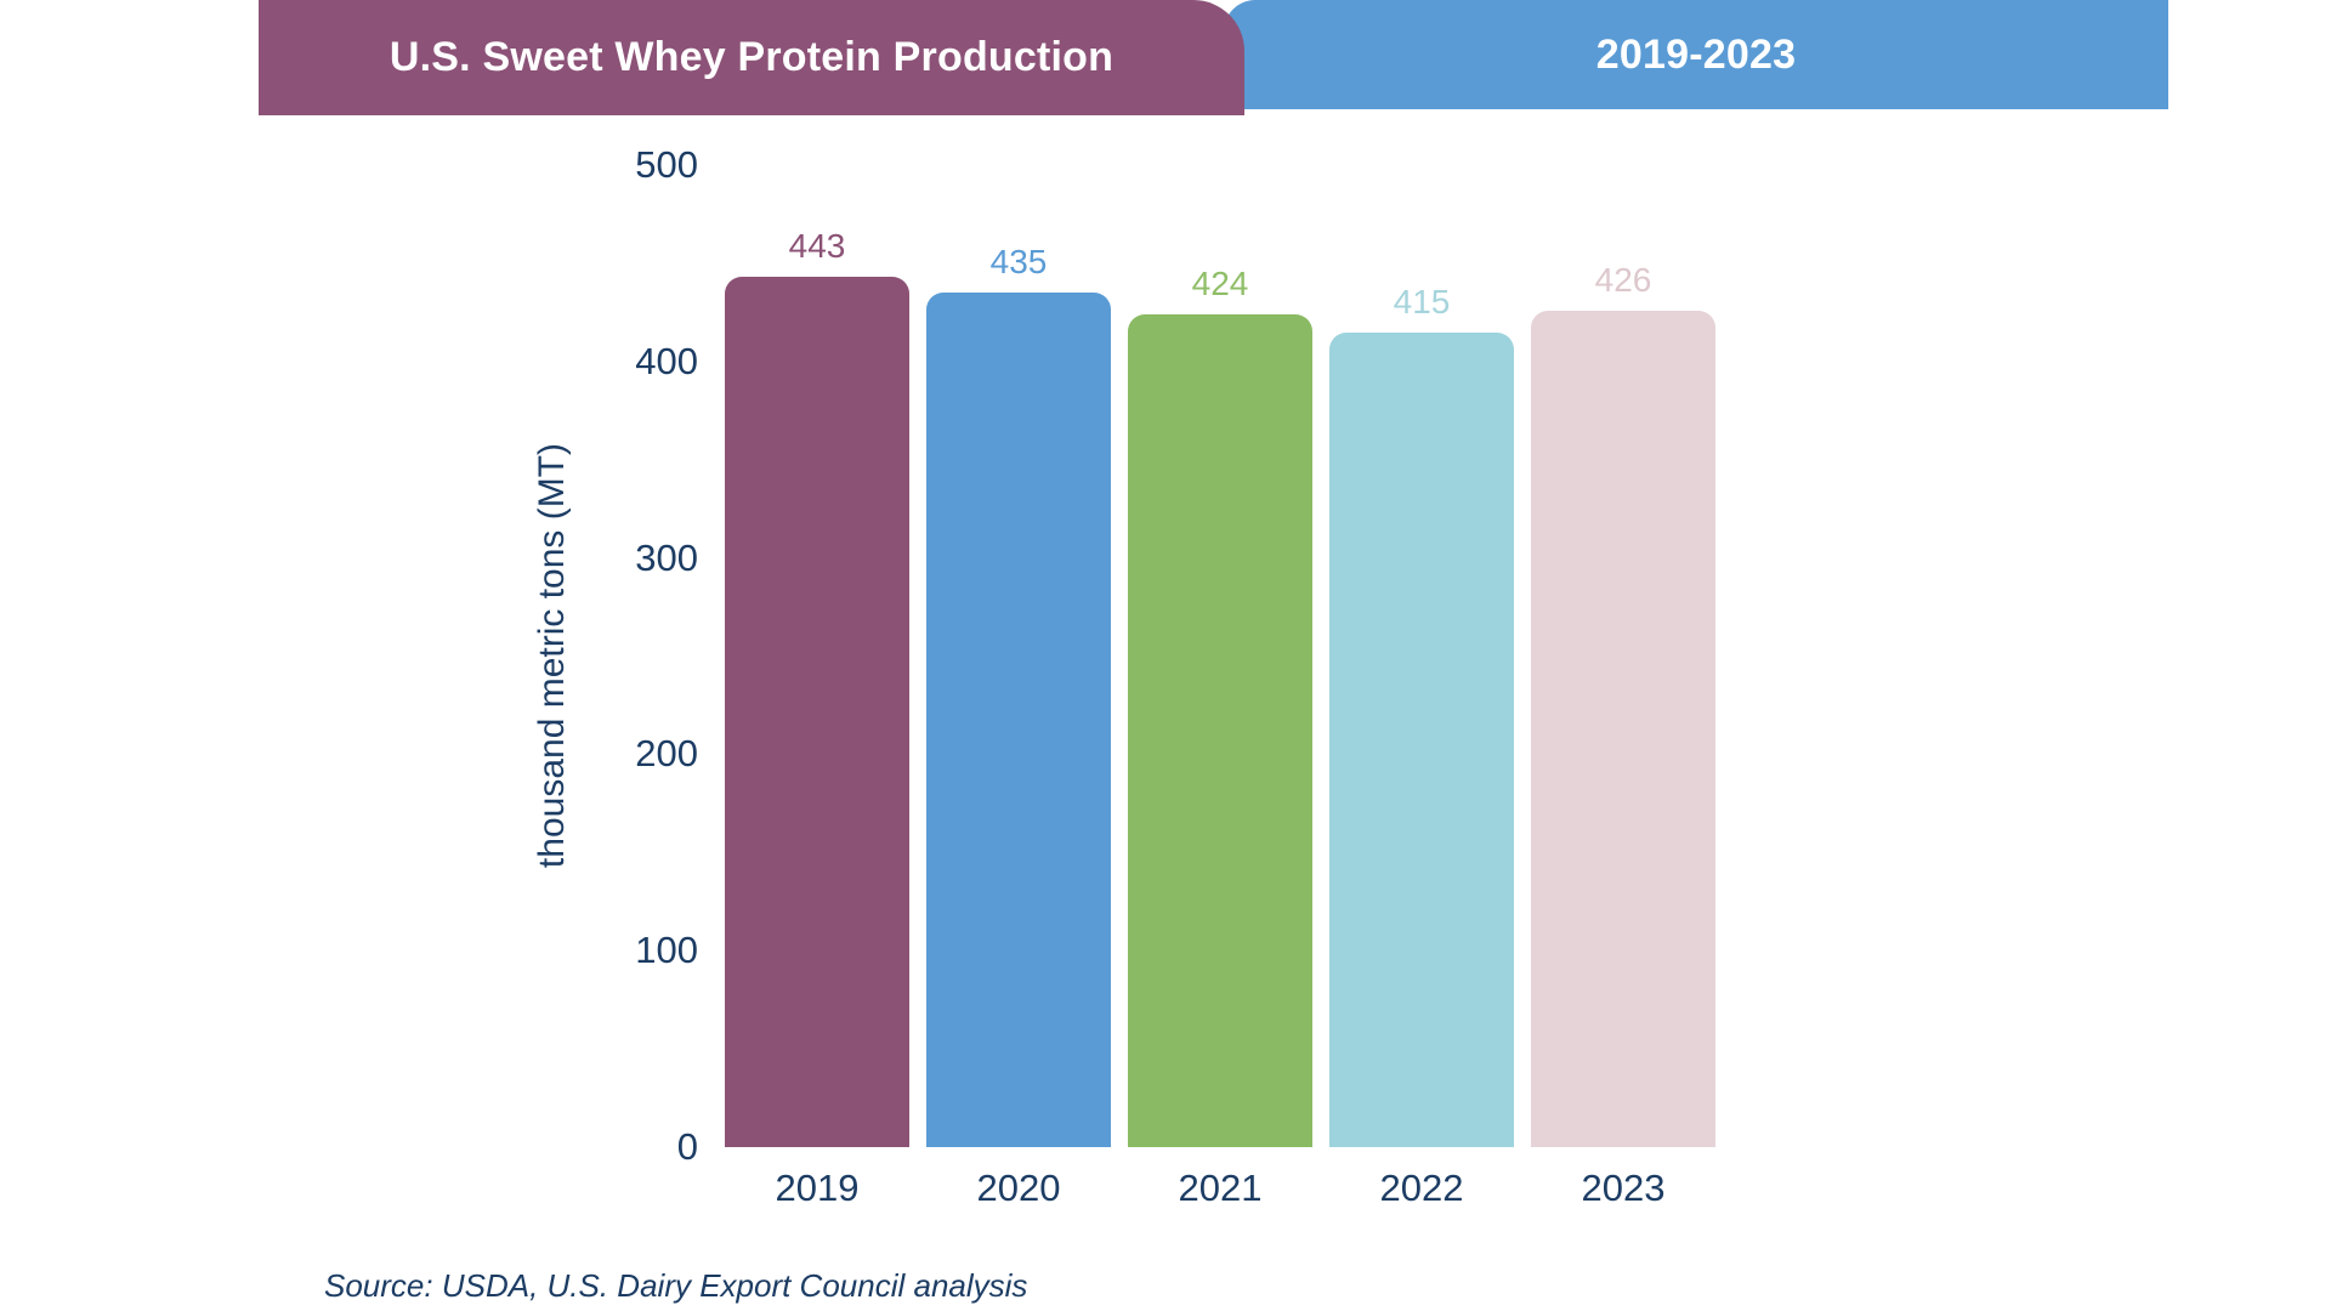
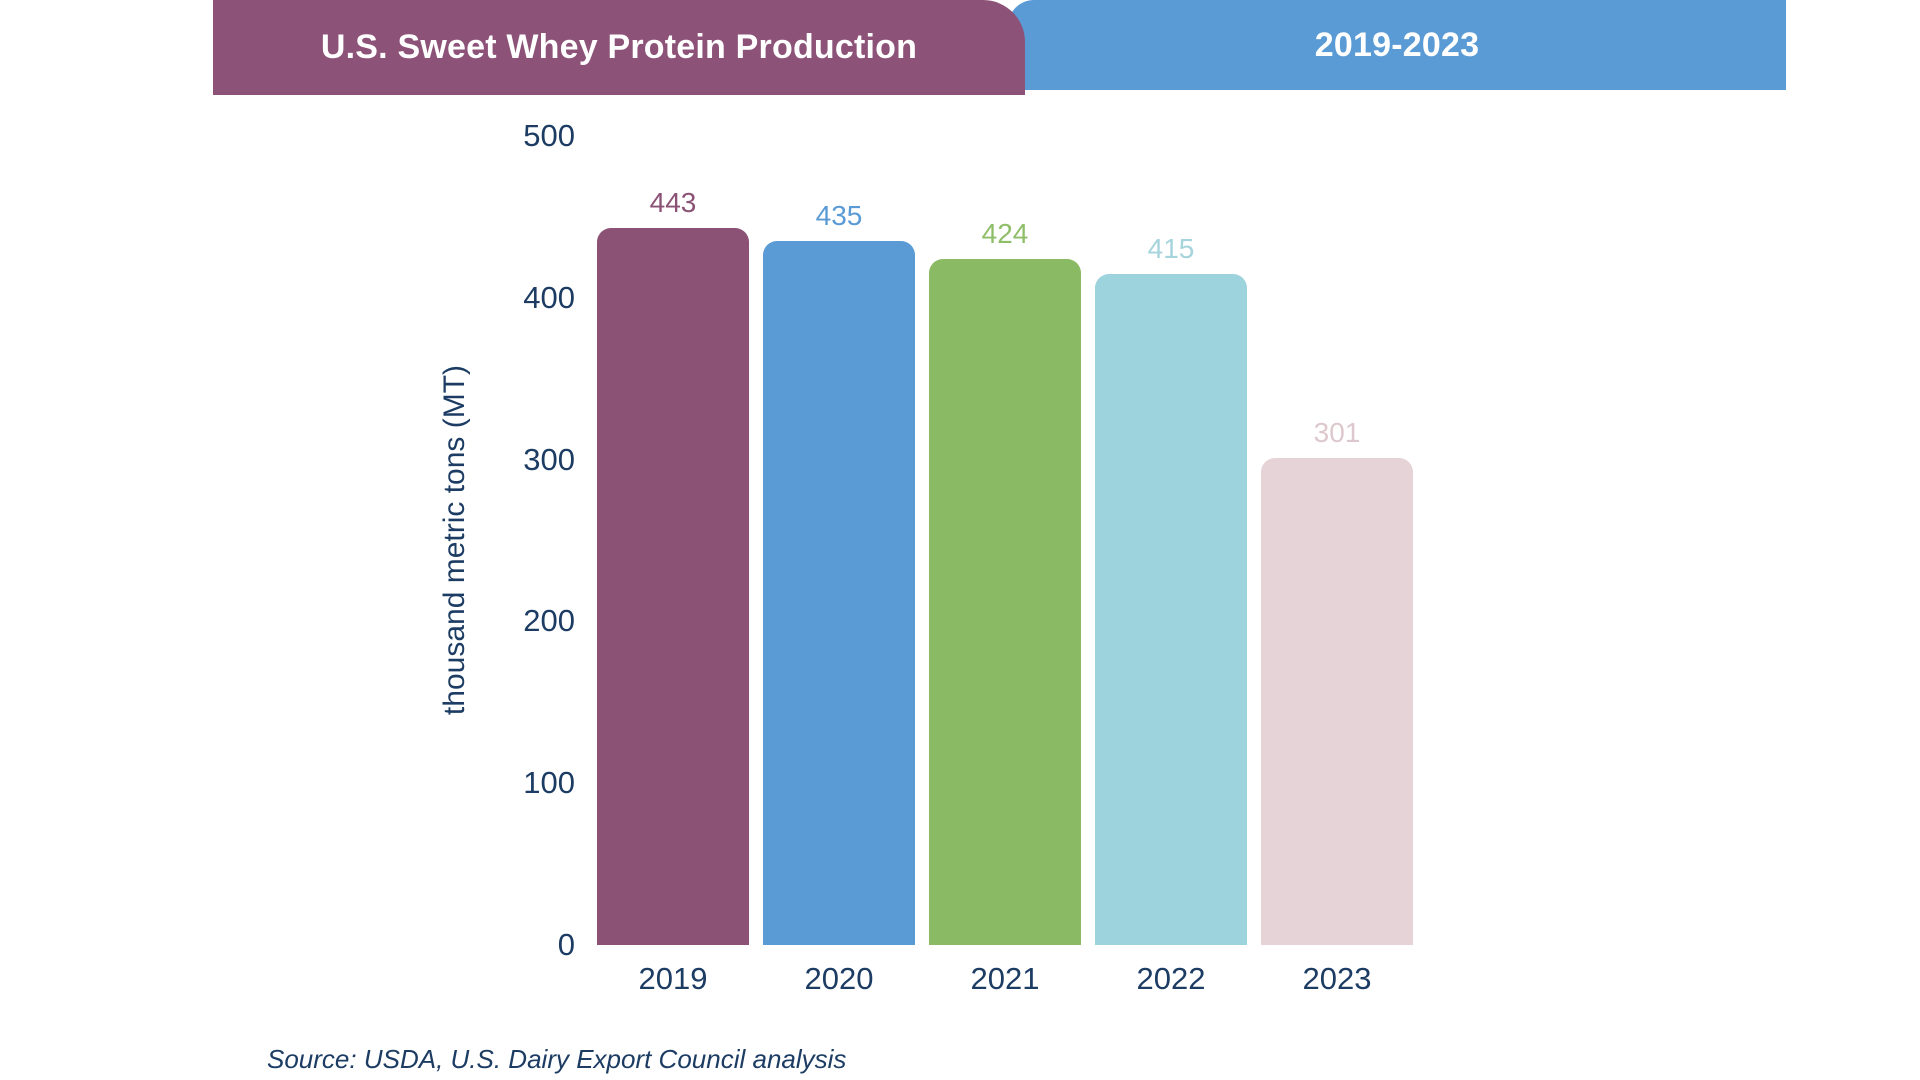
2023: 426 -> 301
